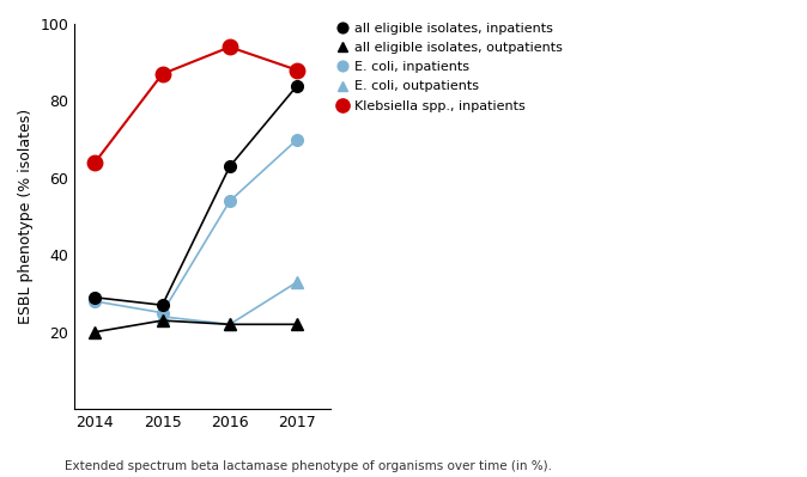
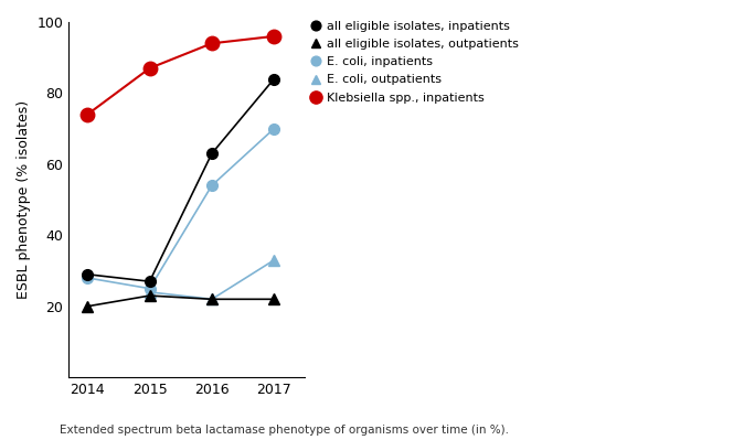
Klebsiella spp., inpatients/2014: 64 -> 74
Klebsiella spp., inpatients/2017: 88 -> 96
